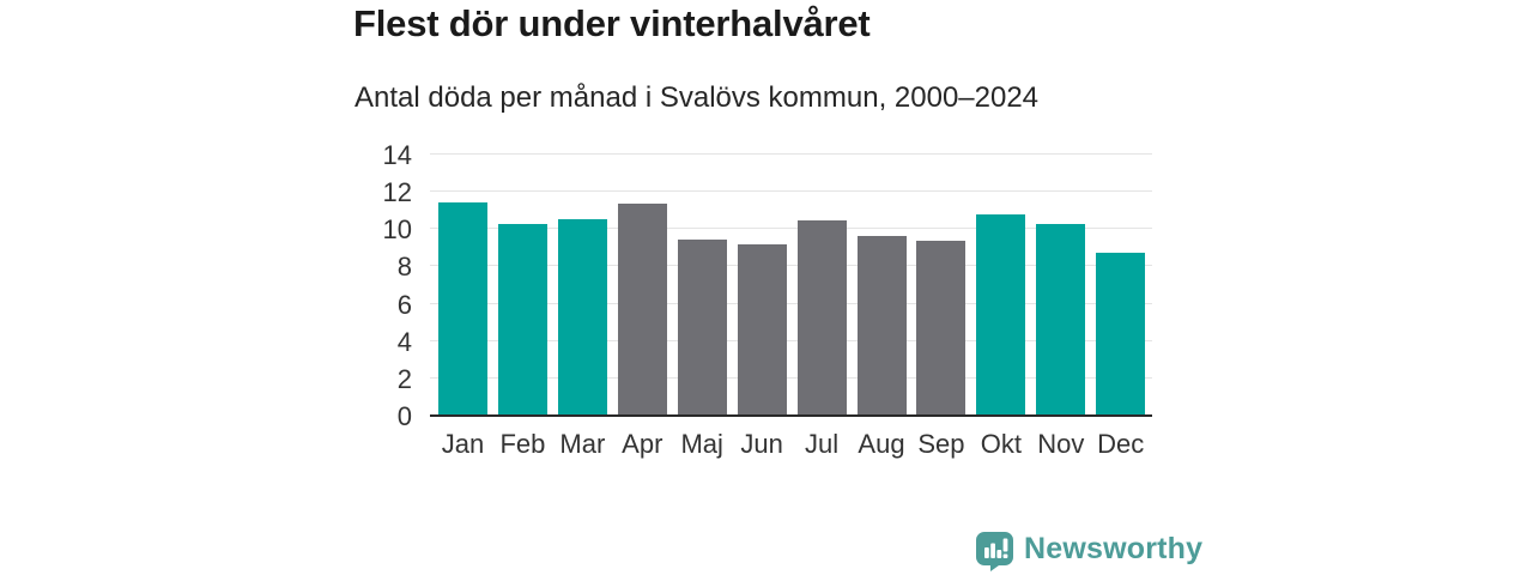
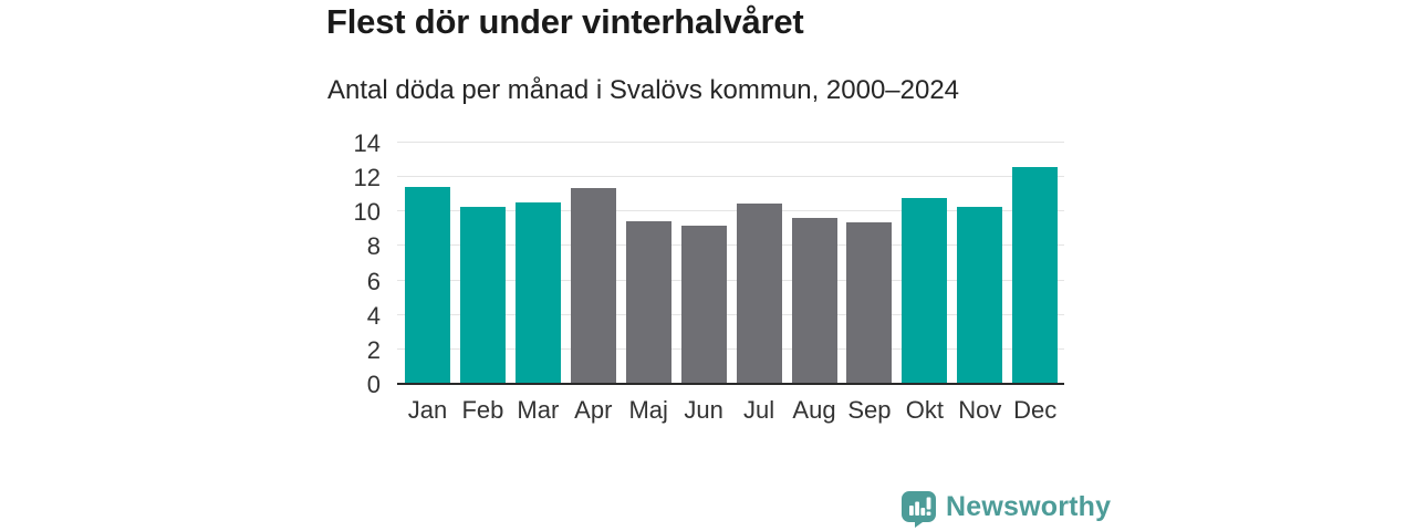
Dec: 8.7 -> 12.5
